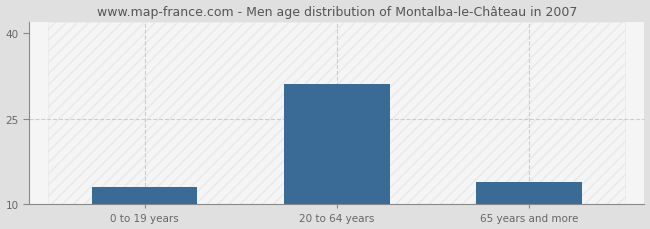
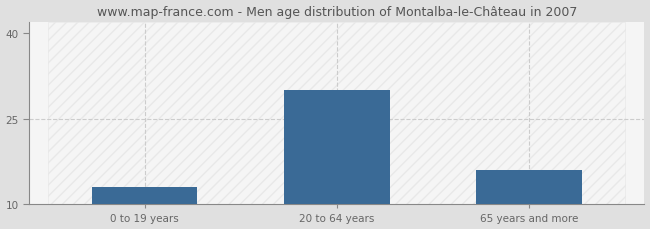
20 to 64 years: 31 -> 30
65 years and more: 14 -> 16
